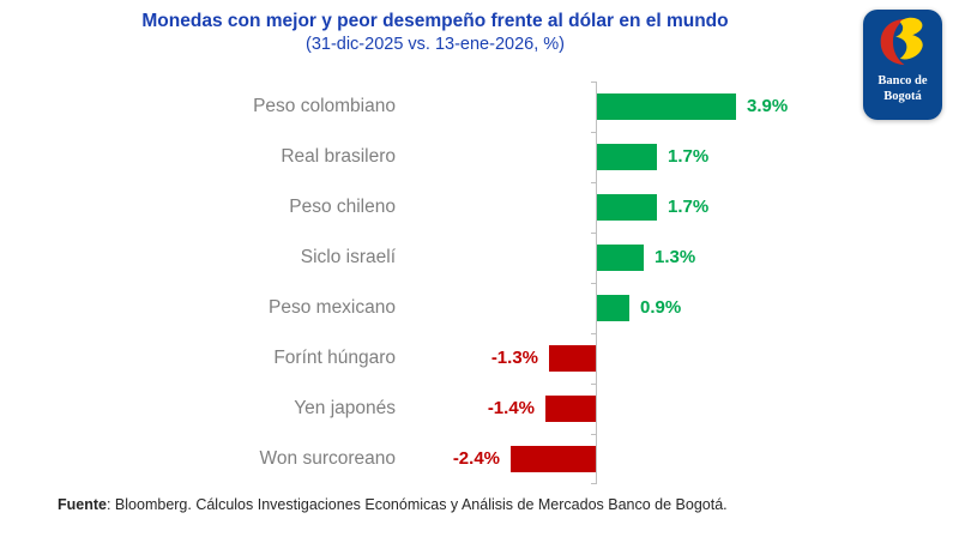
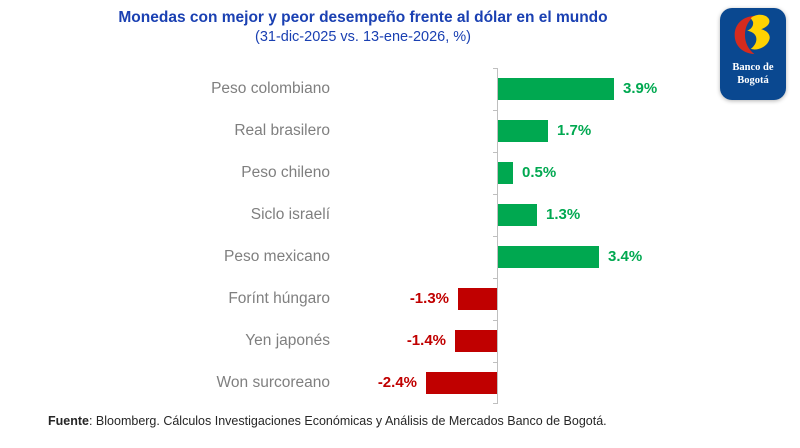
Peso chileno: 1.7% -> 0.5%
Peso mexicano: 0.9% -> 3.4%
